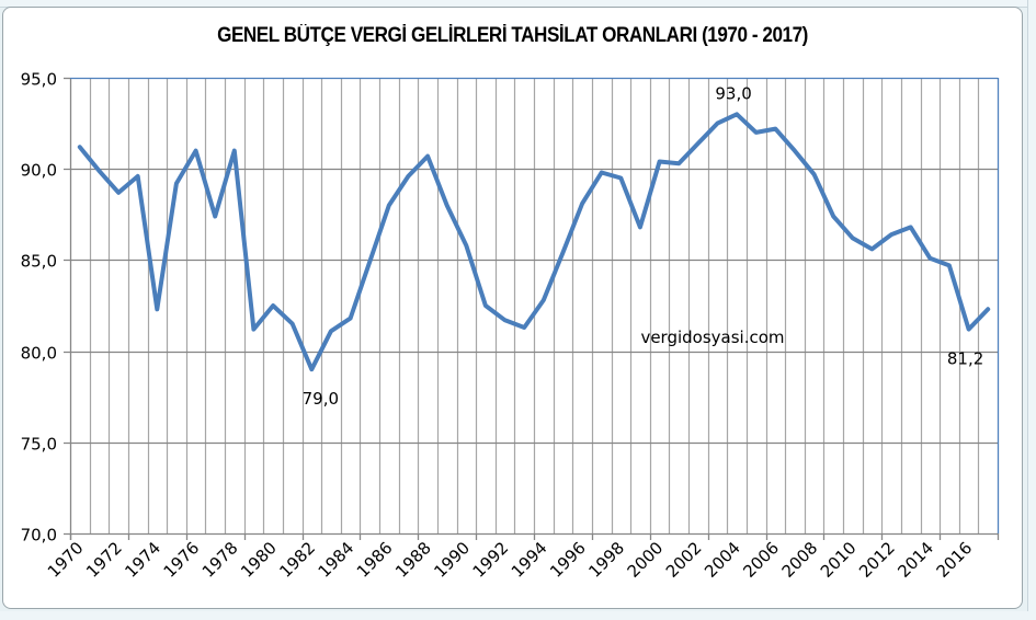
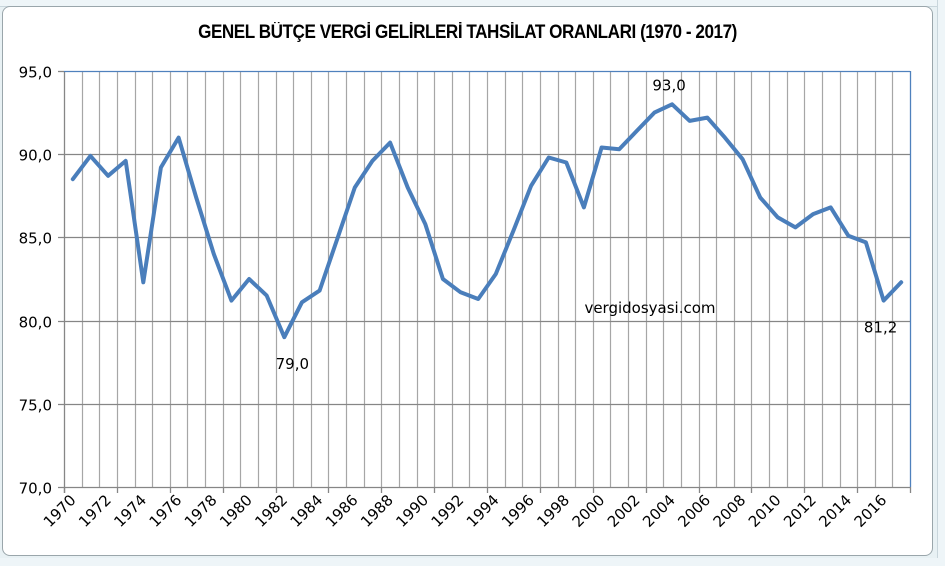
1970: 91,2 -> 88,5
1978: 91,0 -> 84,0
